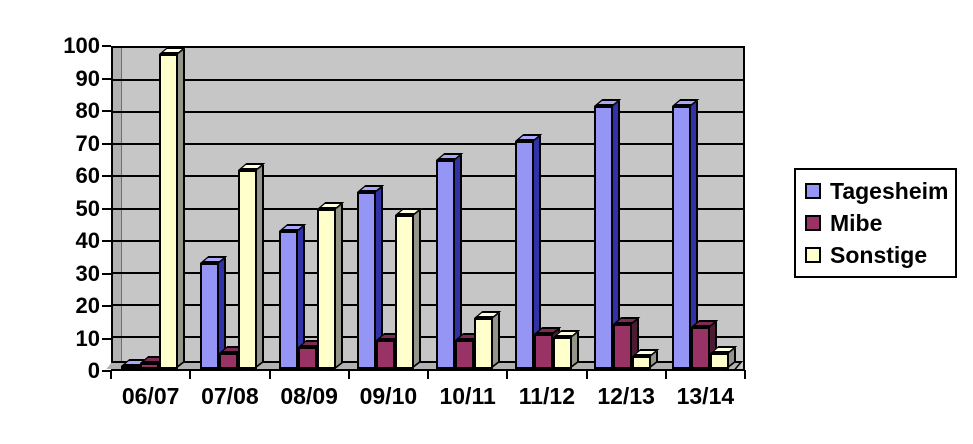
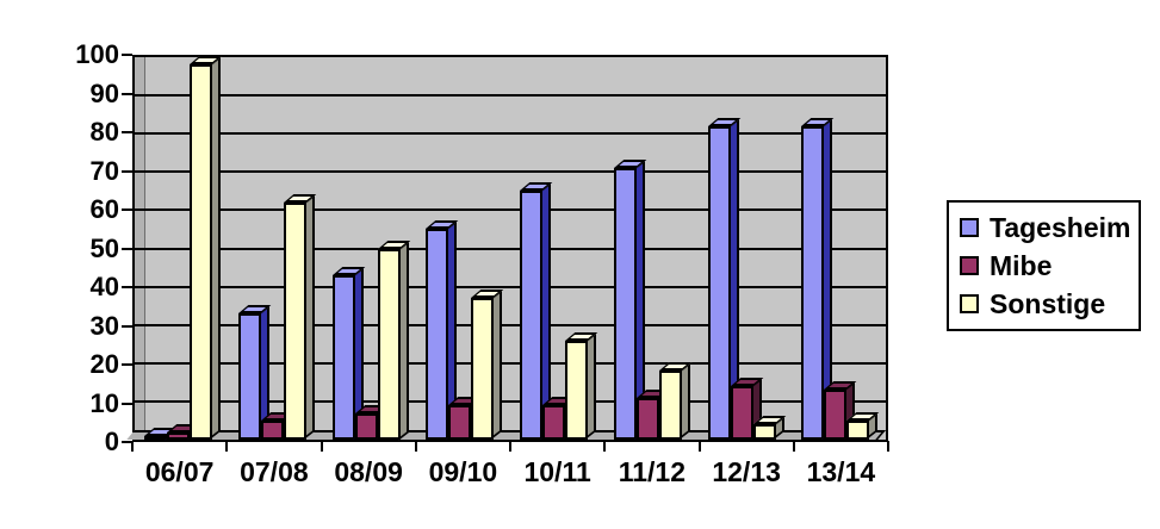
Sonstige/09/10: 48 -> 37
Sonstige/10/11: 16 -> 26
Sonstige/11/12: 10 -> 18
